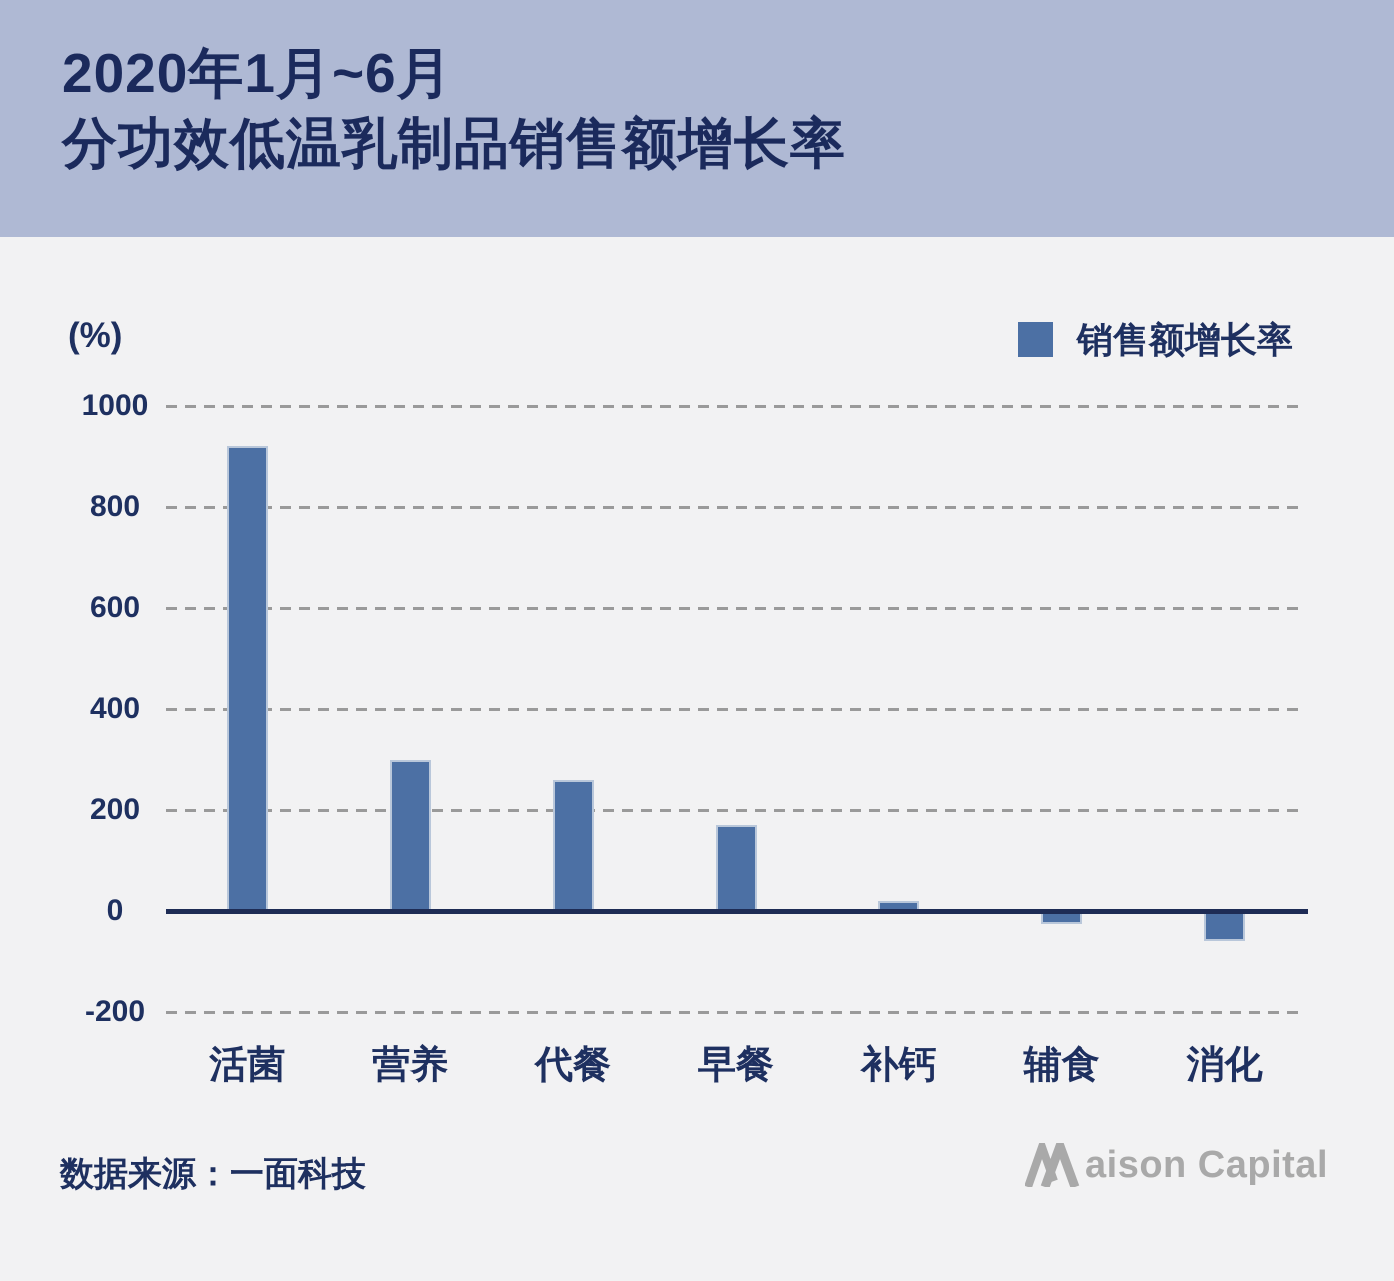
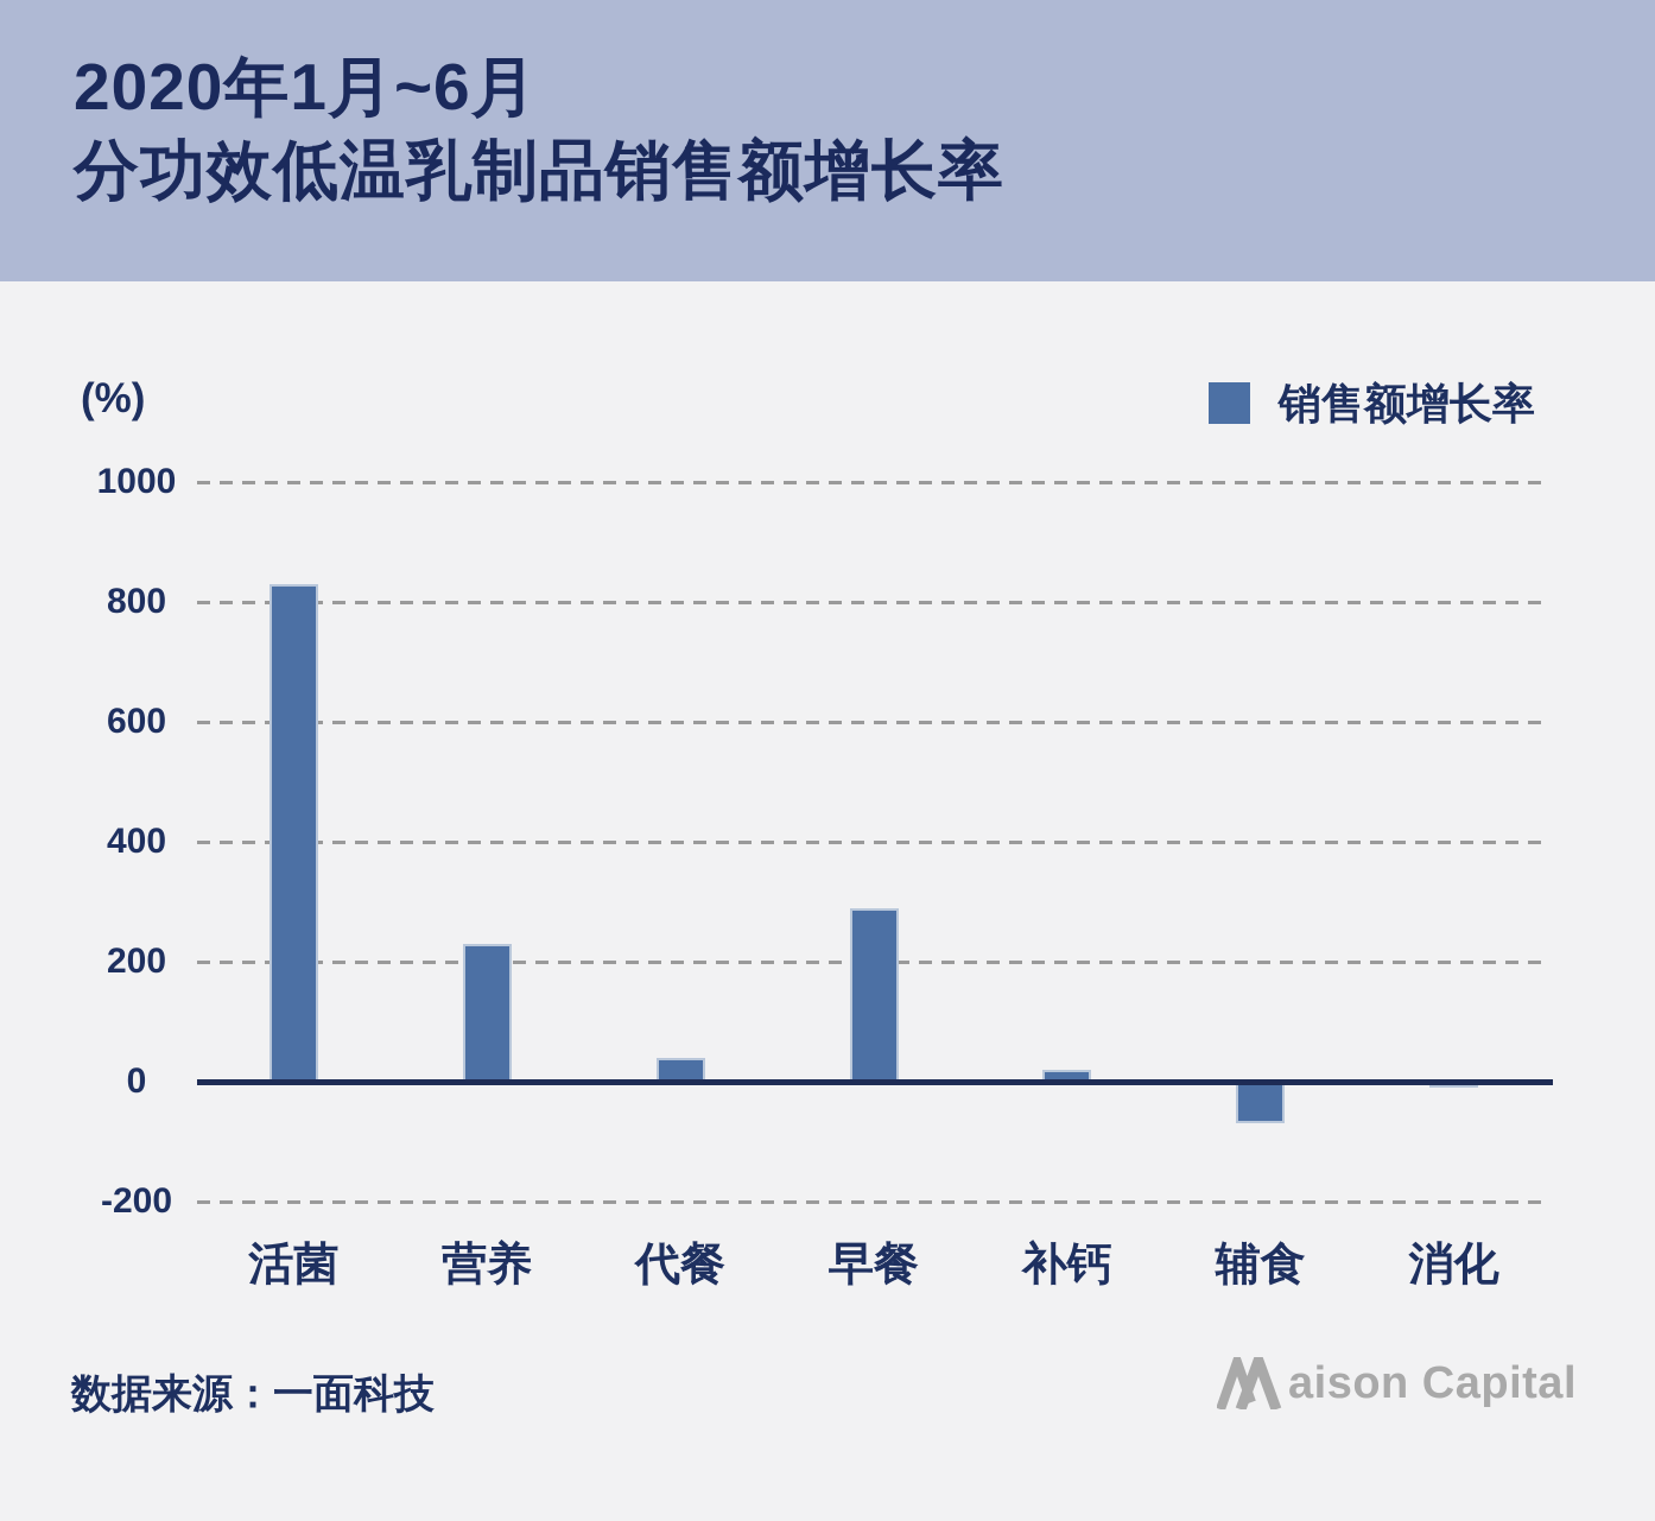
活菌: 920 -> 830
营养: 300 -> 230
代餐: 260 -> 40
早餐: 170 -> 290
辅食: -20 -> -70
消化: -60 -> -10
